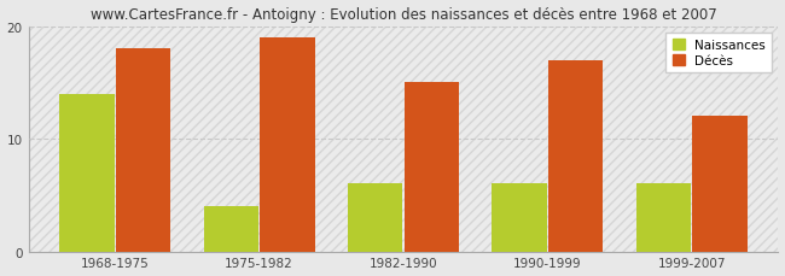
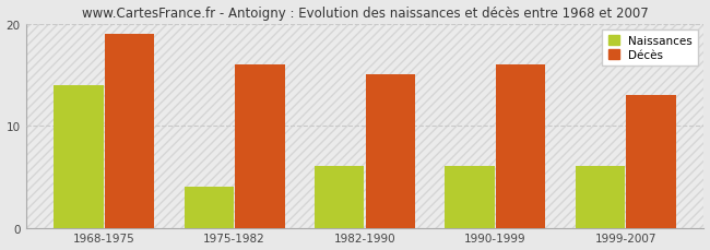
Décès/1968-1975: 18 -> 19
Décès/1975-1982: 19 -> 16
Décès/1990-1999: 17 -> 16
Décès/1999-2007: 12 -> 13
